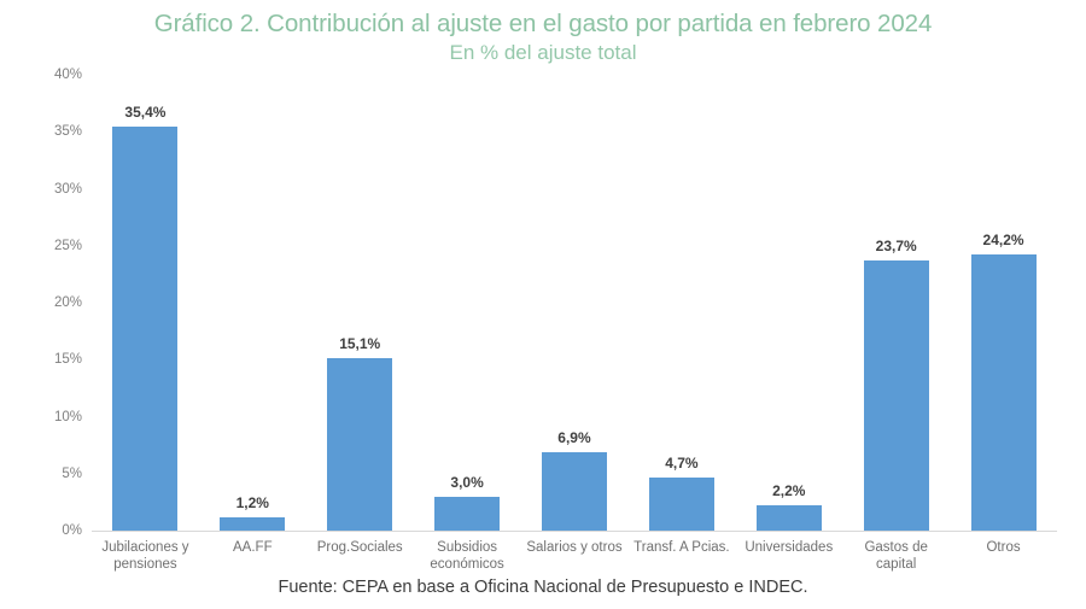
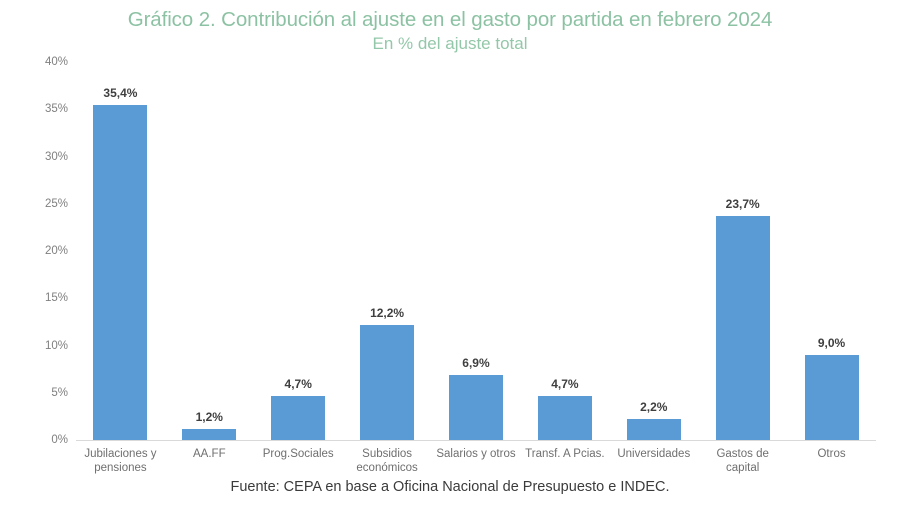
Prog.Sociales: 15,1% -> 4,7%
Subsidios económicos: 3,0% -> 12,2%
Otros: 24,2% -> 9,0%
